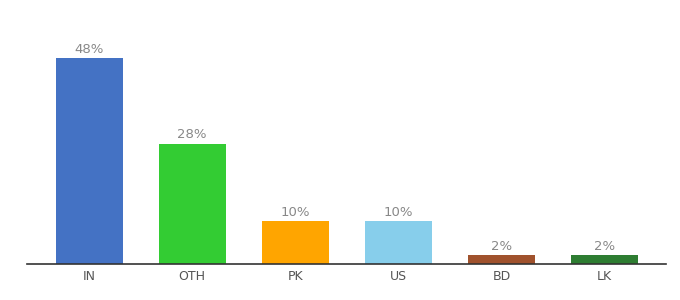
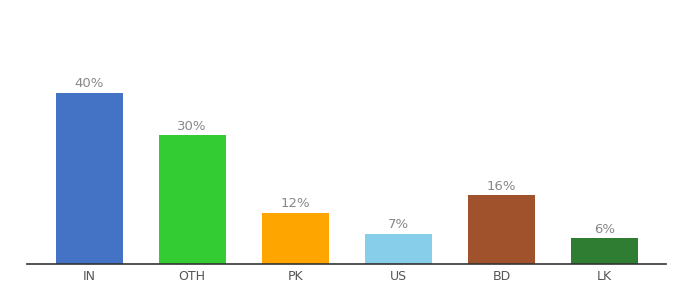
IN: 48% -> 40%
OTH: 28% -> 30%
PK: 10% -> 12%
US: 10% -> 7%
BD: 2% -> 16%
LK: 2% -> 6%
